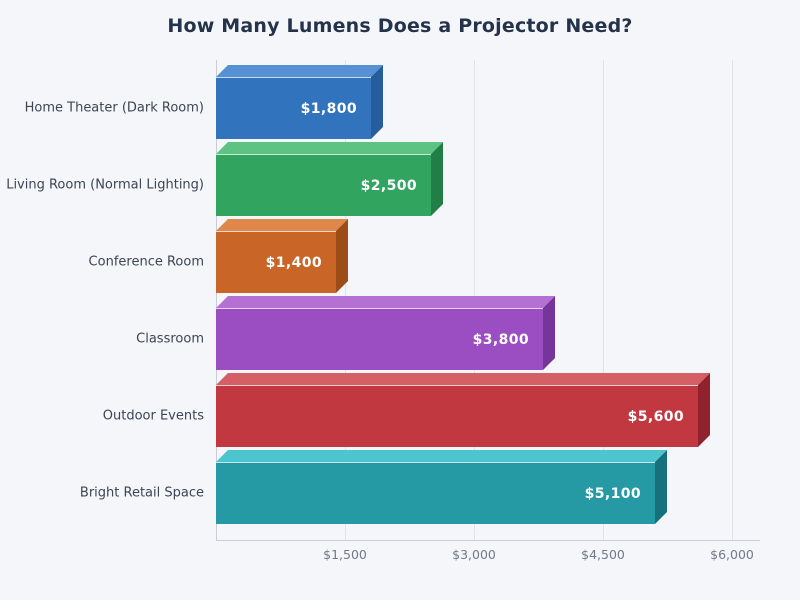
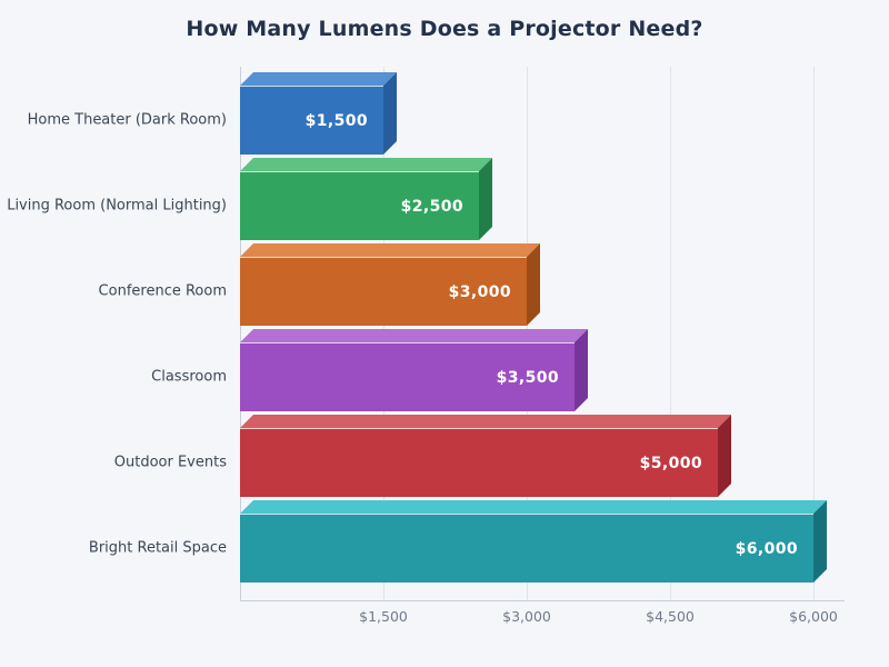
Home Theater (Dark Room): $1,800 -> $1,500
Conference Room: $1,400 -> $3,000
Classroom: $3,800 -> $3,500
Outdoor Events: $5,600 -> $5,000
Bright Retail Space: $5,100 -> $6,000
